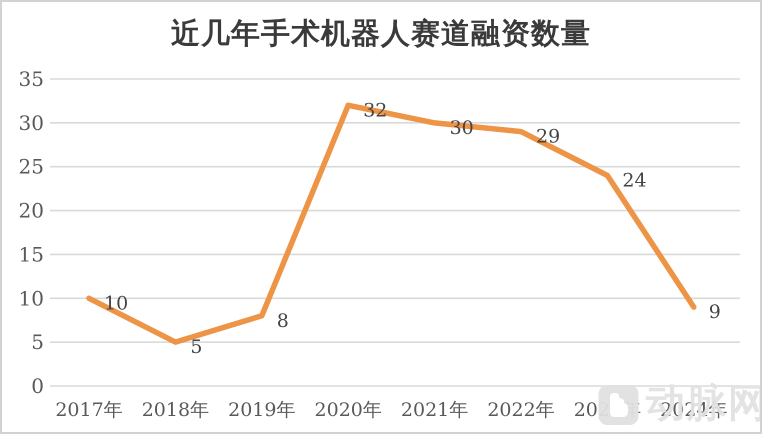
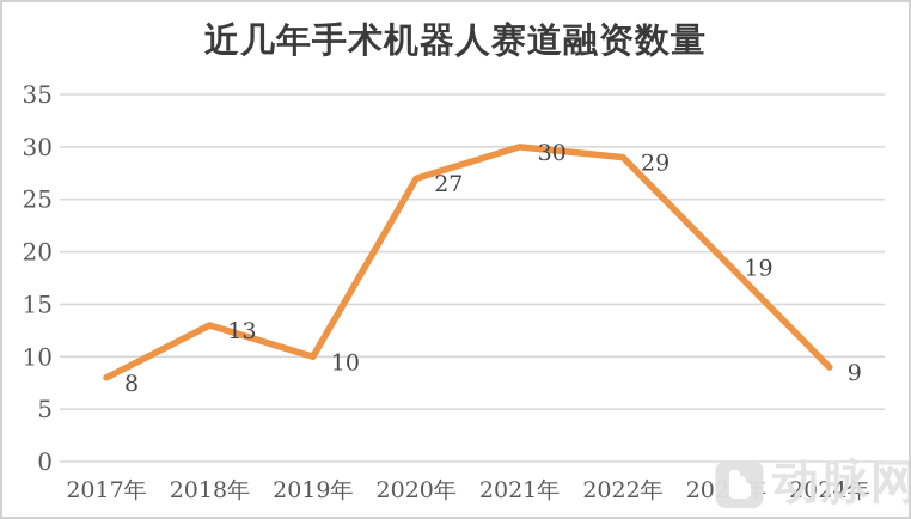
2017年: 10 -> 8
2018年: 5 -> 13
2019年: 8 -> 10
2020年: 32 -> 27
2023年: 24 -> 19
